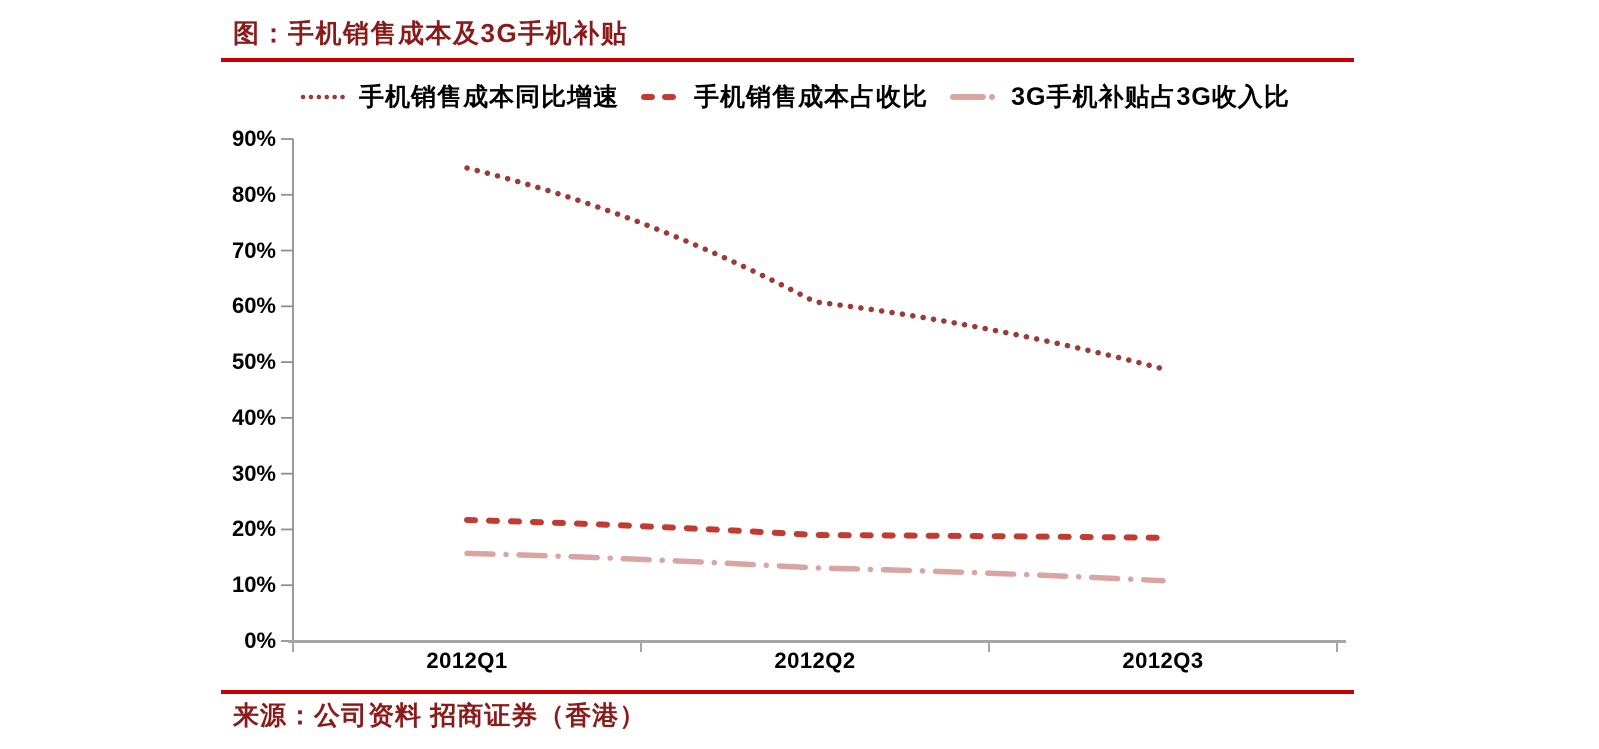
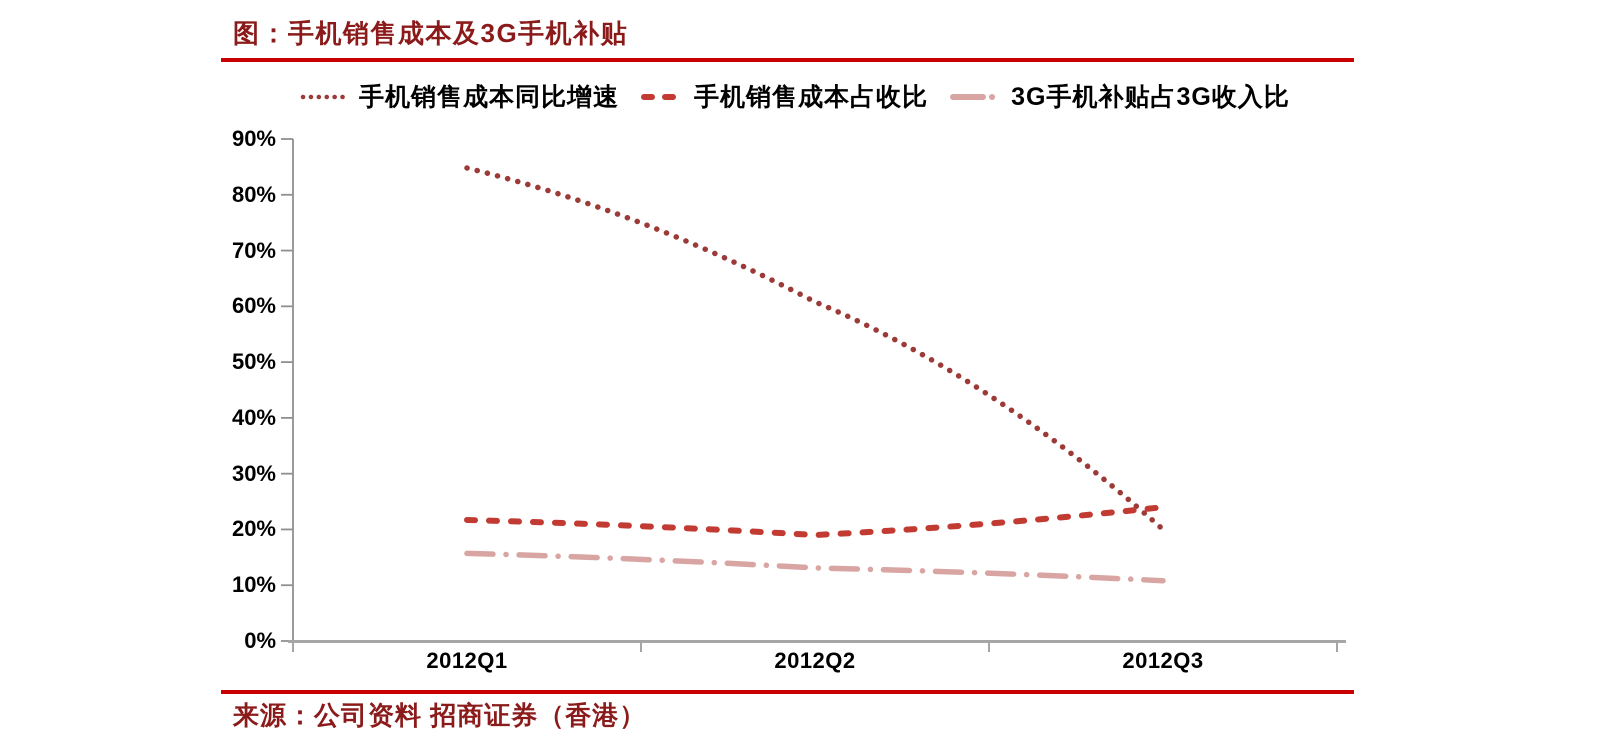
手机销售成本同比增速/2012Q3: 49% -> 20%
手机销售成本占收比/2012Q3: 18% -> 24%
